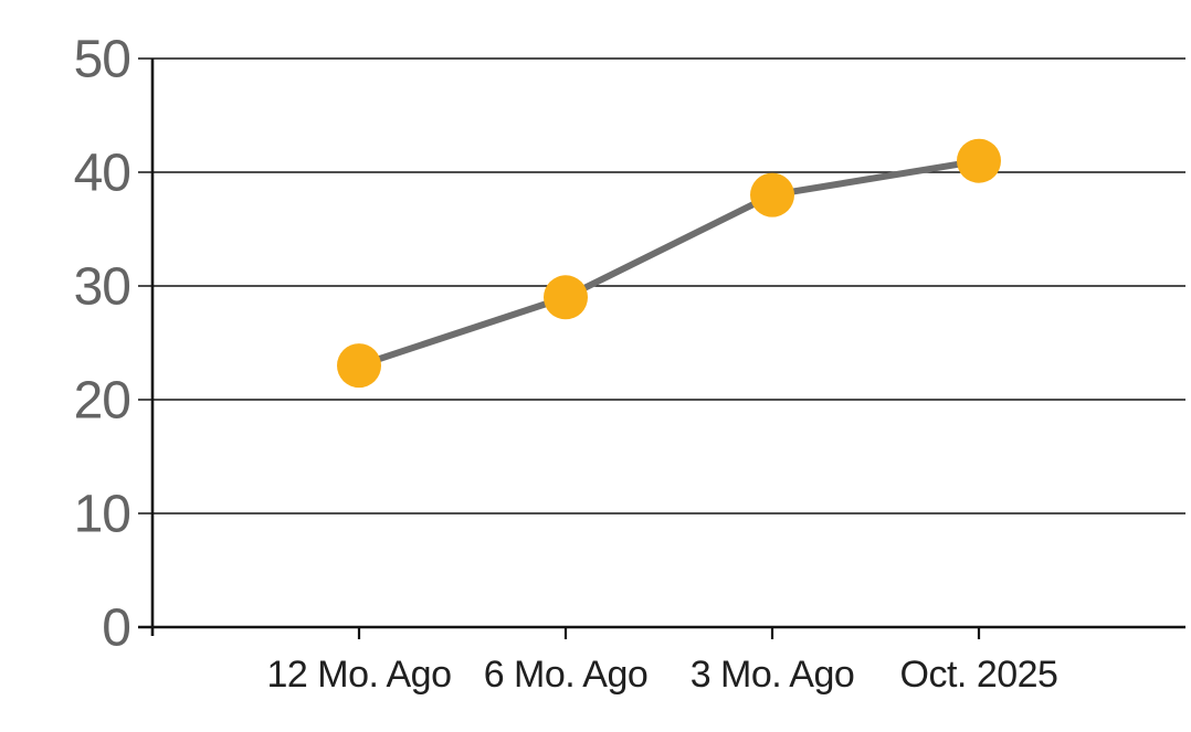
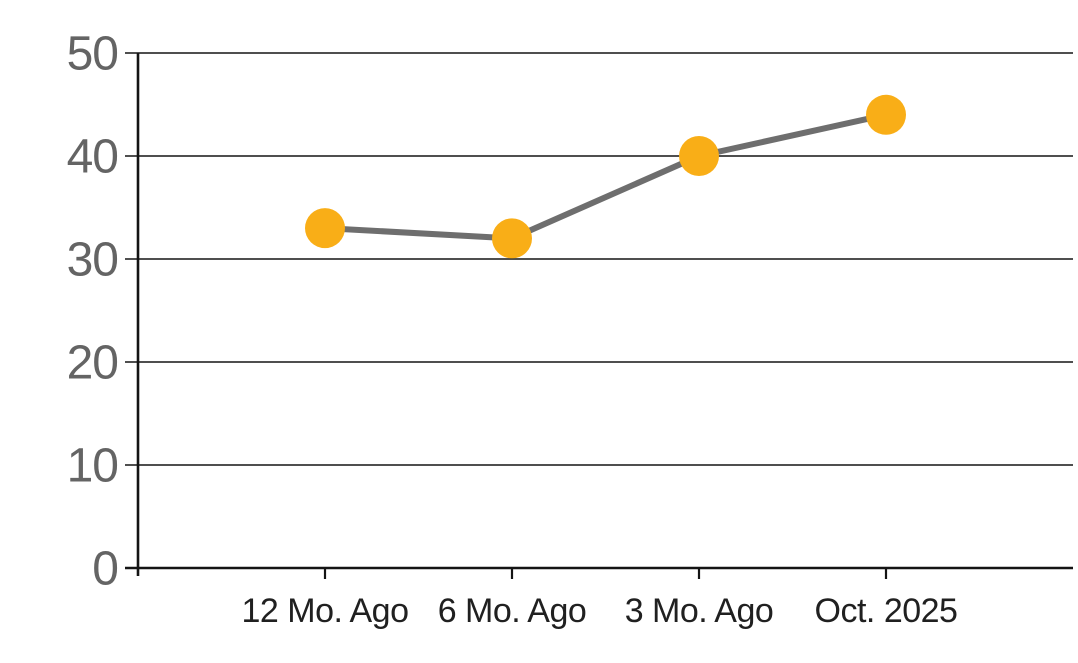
12 Mo. Ago: 23 -> 33
6 Mo. Ago: 29 -> 32
3 Mo. Ago: 38 -> 40
Oct. 2025: 41 -> 44
